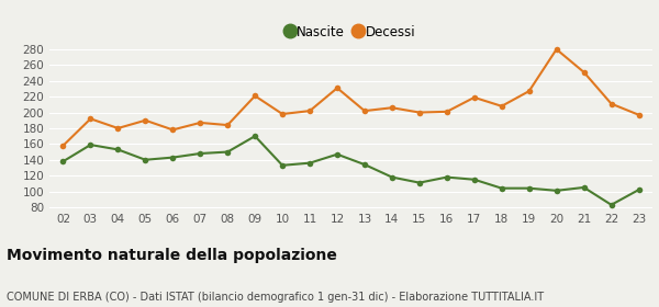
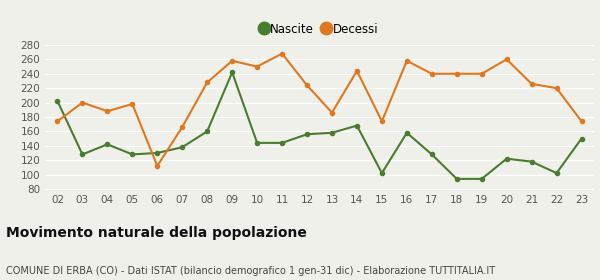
Nascite/02: 138 -> 202
Decessi/02: 158 -> 174
Nascite/03: 159 -> 128
Decessi/03: 192 -> 200
Nascite/04: 153 -> 142
Decessi/04: 180 -> 188
Nascite/05: 140 -> 128
Decessi/05: 190 -> 198
Nascite/06: 143 -> 130
Decessi/06: 178 -> 112
Nascite/07: 148 -> 138
Decessi/07: 187 -> 166
Nascite/08: 150 -> 160
Decessi/08: 184 -> 228
Nascite/09: 170 -> 242
Decessi/09: 221 -> 258
Nascite/10: 133 -> 144
Decessi/10: 198 -> 250
Nascite/11: 136 -> 144
Decessi/11: 202 -> 268
Nascite/12: 147 -> 156
Decessi/12: 231 -> 224
Nascite/13: 134 -> 158
Decessi/13: 202 -> 186
Nascite/14: 118 -> 168
Decessi/14: 206 -> 244
Nascite/15: 111 -> 102
Decessi/15: 200 -> 174
Nascite/16: 118 -> 158
Decessi/16: 201 -> 258
Nascite/17: 115 -> 128
Decessi/17: 219 -> 240
Nascite/18: 104 -> 94
Decessi/18: 208 -> 240
Nascite/19: 104 -> 94
Decessi/19: 227 -> 240
Nascite/20: 101 -> 122
Decessi/20: 280 -> 260
Nascite/21: 105 -> 118
Decessi/21: 251 -> 226
Nascite/22: 83 -> 102
Decessi/22: 211 -> 220
Nascite/23: 102 -> 150
Decessi/23: 197 -> 174
